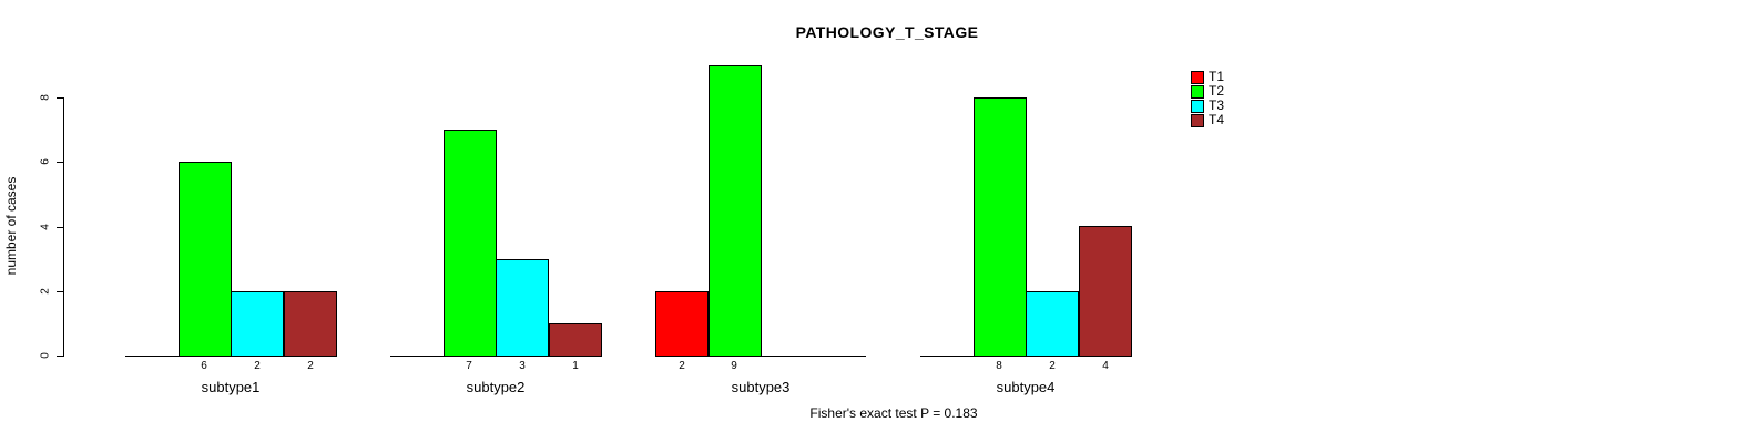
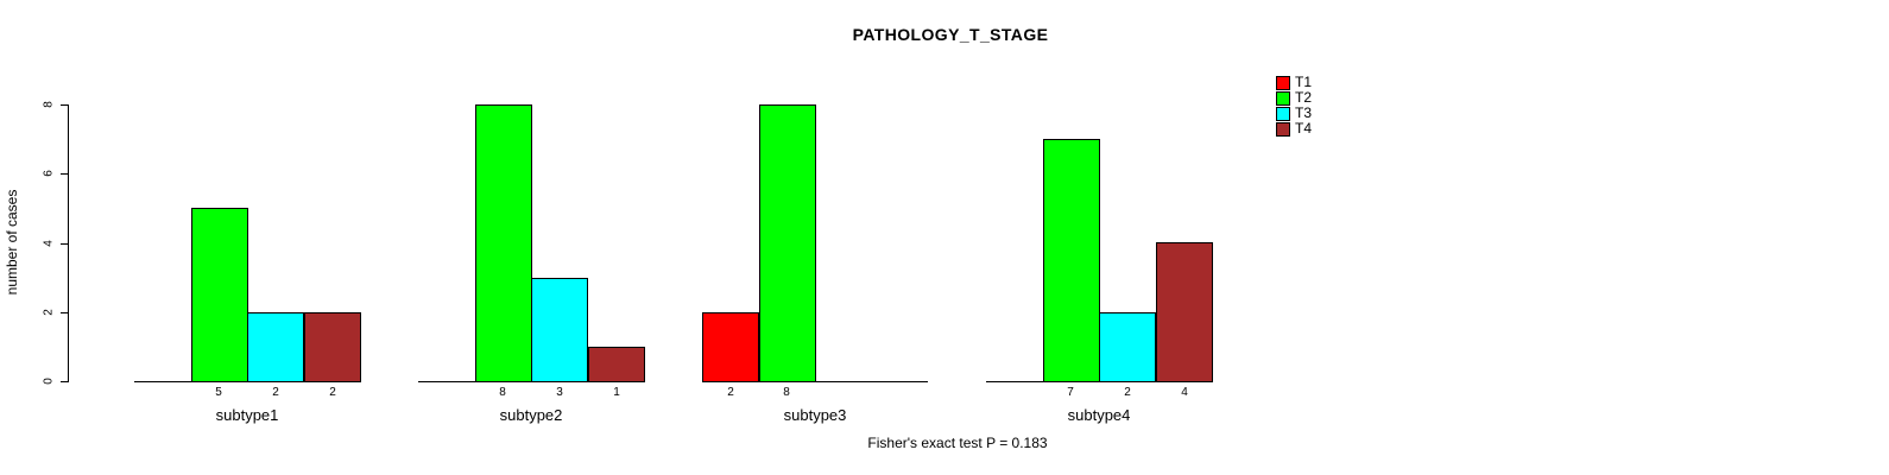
T2/subtype1: 6 -> 5
T2/subtype2: 7 -> 8
T2/subtype3: 9 -> 8
T2/subtype4: 8 -> 7
